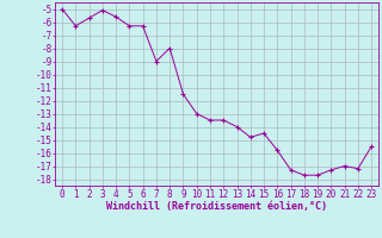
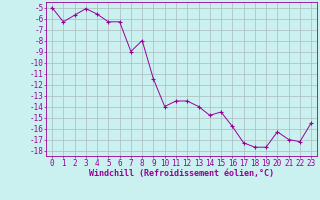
10: -13.0 -> -14.0
20: -17.3 -> -16.3
